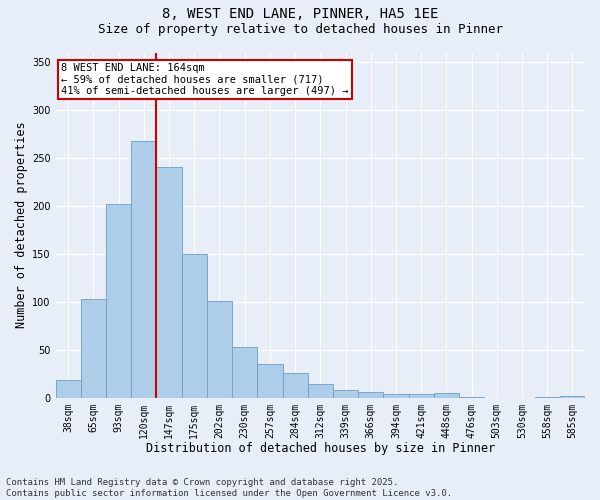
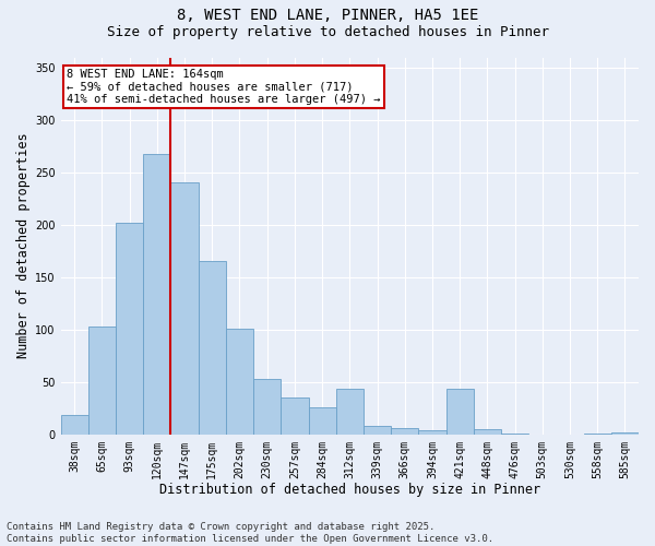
175sqm: 150 -> 166
312sqm: 14 -> 44
421sqm: 4 -> 44
